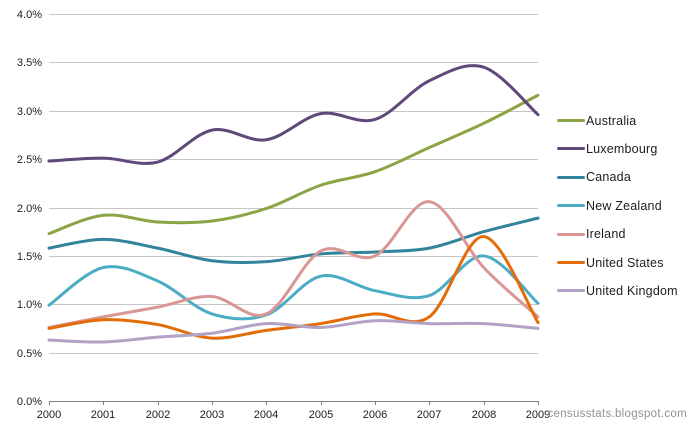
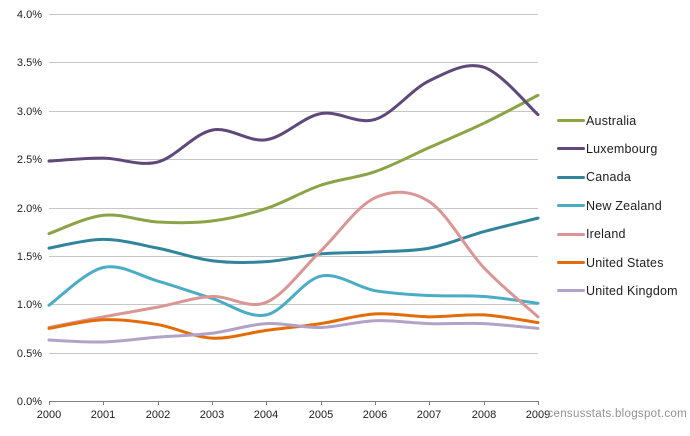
New Zealand/2003: 0.9% -> 1.1%
Ireland/2004: 0.9% -> 1.0%
Ireland/2006: 1.5% -> 2.1%
New Zealand/2008: 1.5% -> 1.1%
United States/2008: 1.7% -> 0.9%
